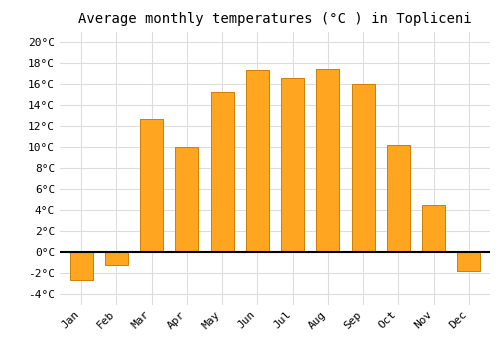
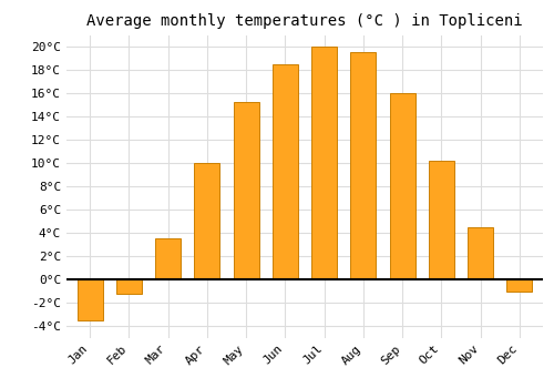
Jan: -2.7°C -> -3.5°C
Mar: 12.7°C -> 3.5°C
Jun: 17.3°C -> 18.5°C
Jul: 16.6°C -> 20.0°C
Aug: 17.4°C -> 19.5°C
Dec: -1.8°C -> -1.0°C
